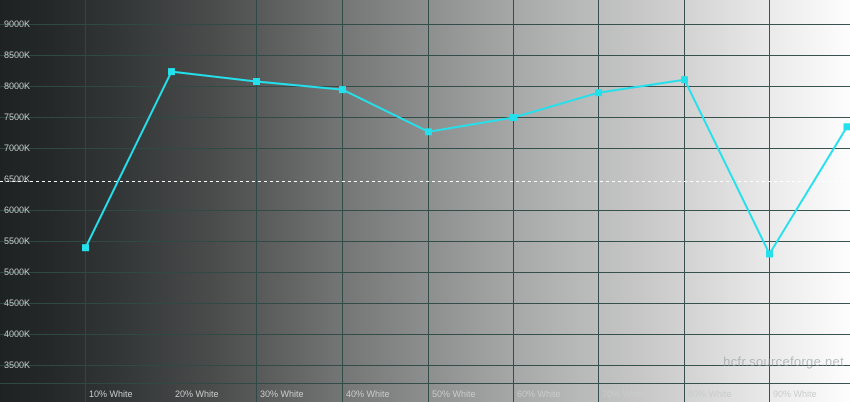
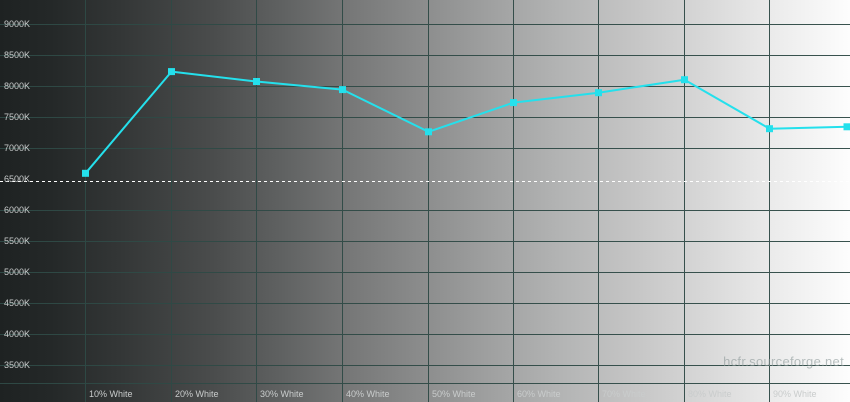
10% White: 5400K -> 6600K
60% White: 7500K -> 7700K
90% White: 5300K -> 7300K
